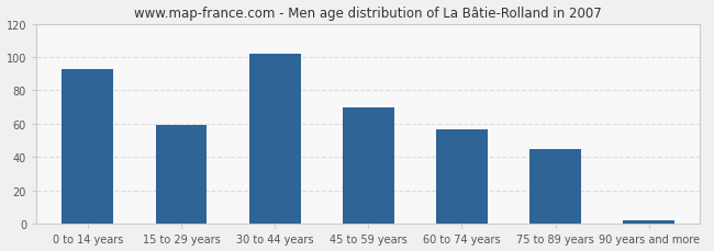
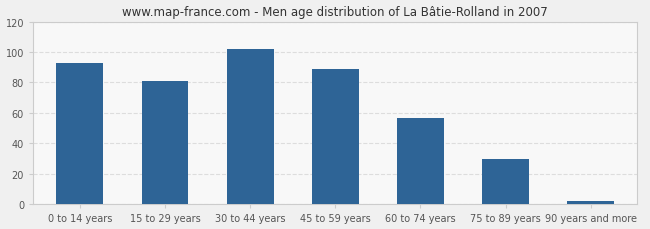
15 to 29 years: 59 -> 81
45 to 59 years: 70 -> 89
75 to 89 years: 45 -> 30
